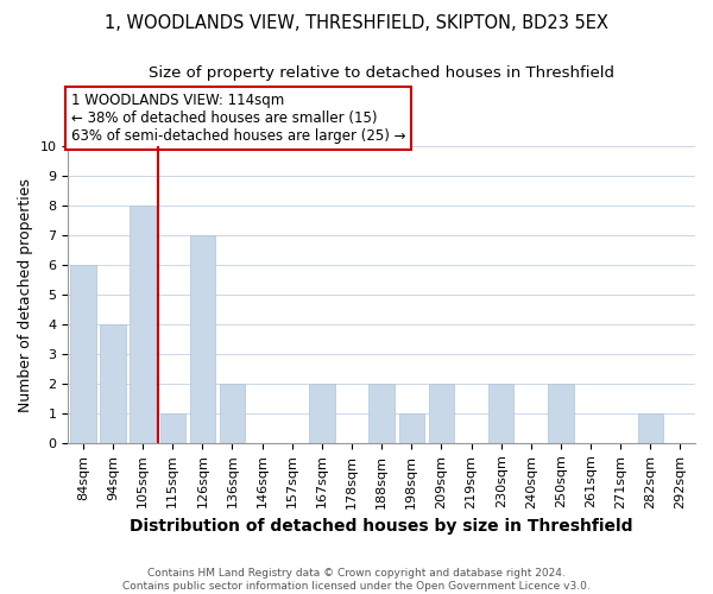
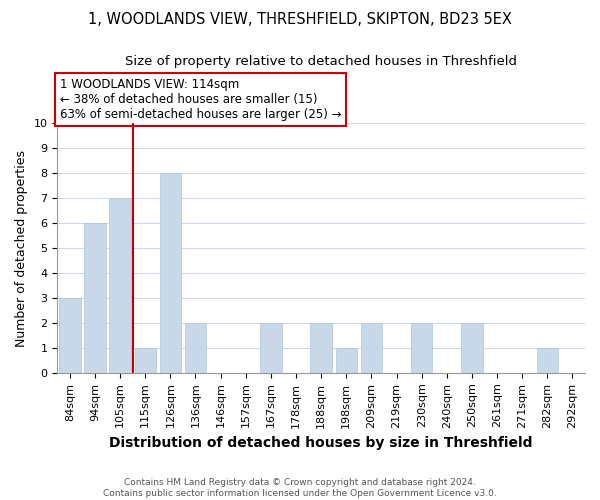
84sqm: 6 -> 3
94sqm: 4 -> 6
105sqm: 8 -> 7
126sqm: 7 -> 8
